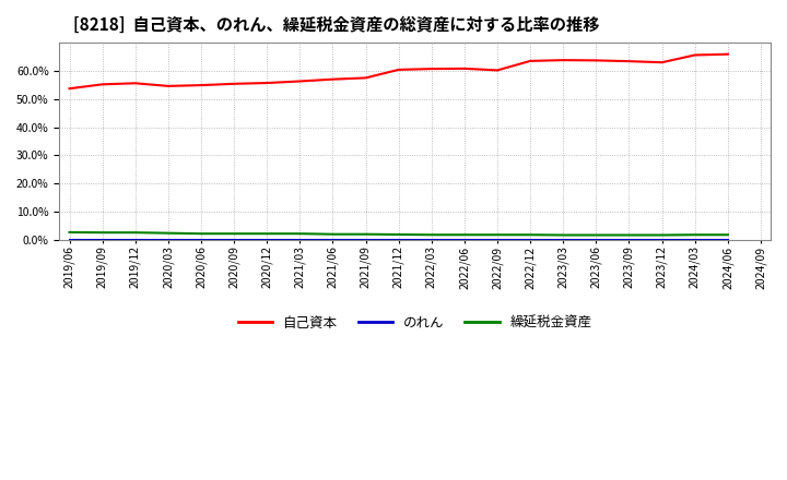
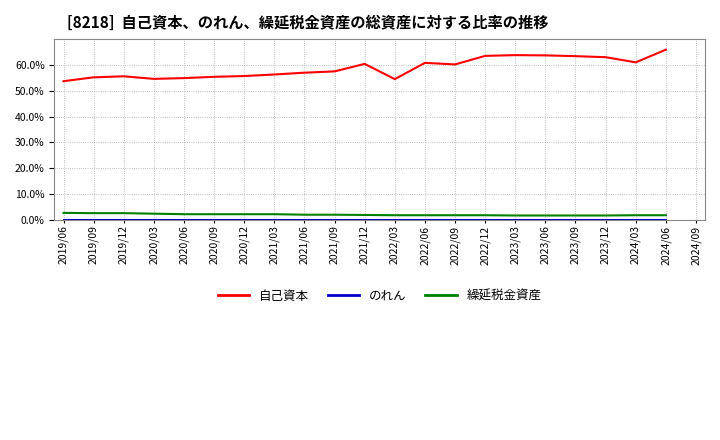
自己資本/2022/03: 60.7% -> 54.5%
自己資本/2024/03: 65.6% -> 61.0%
